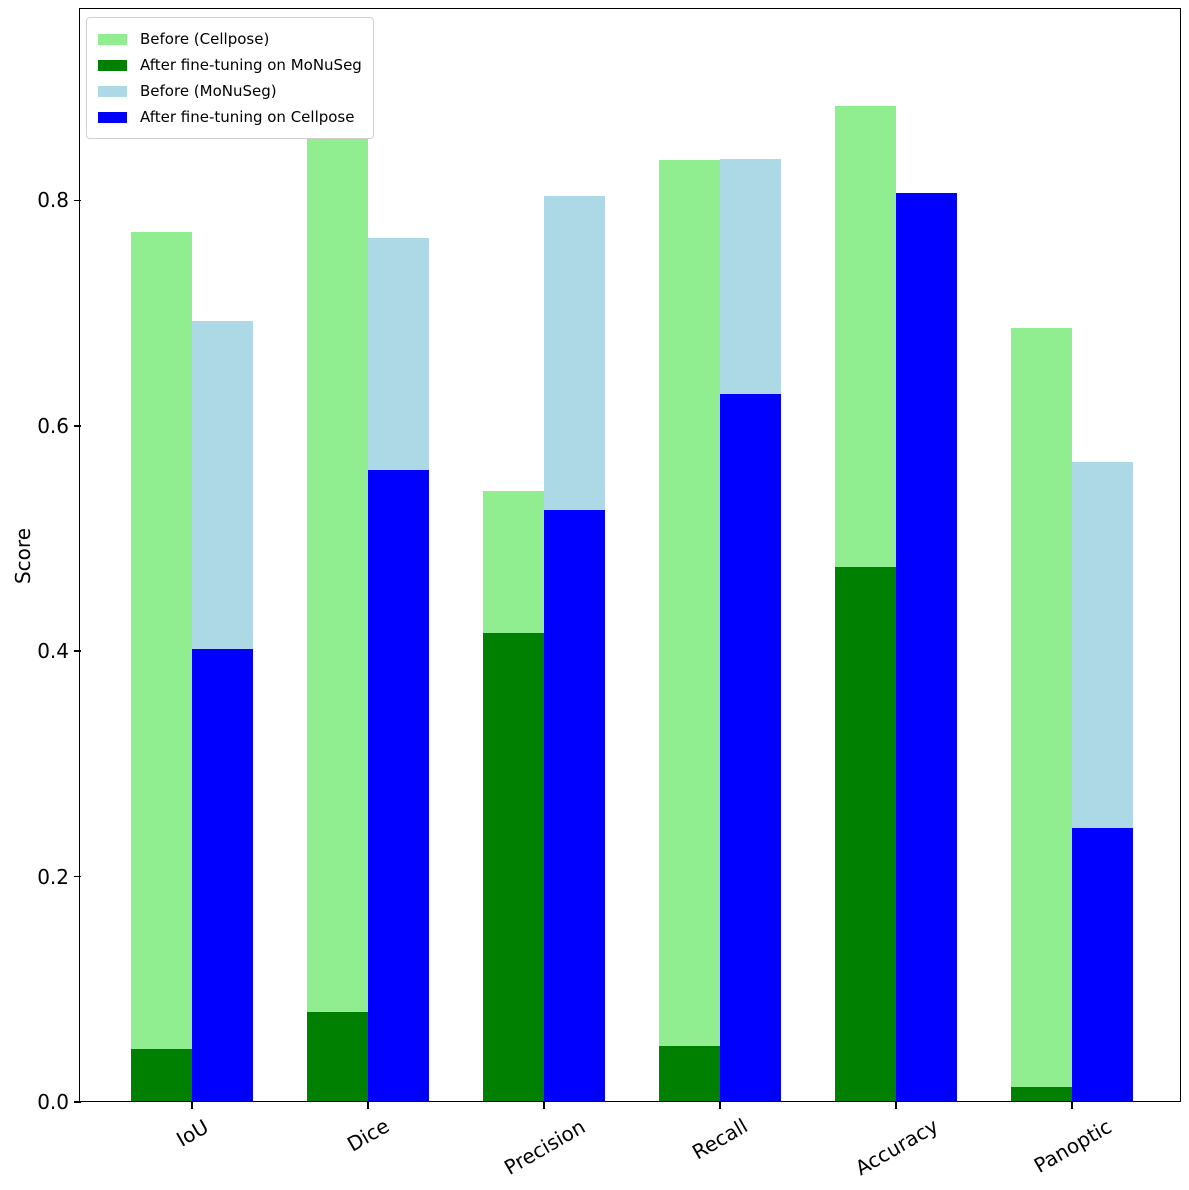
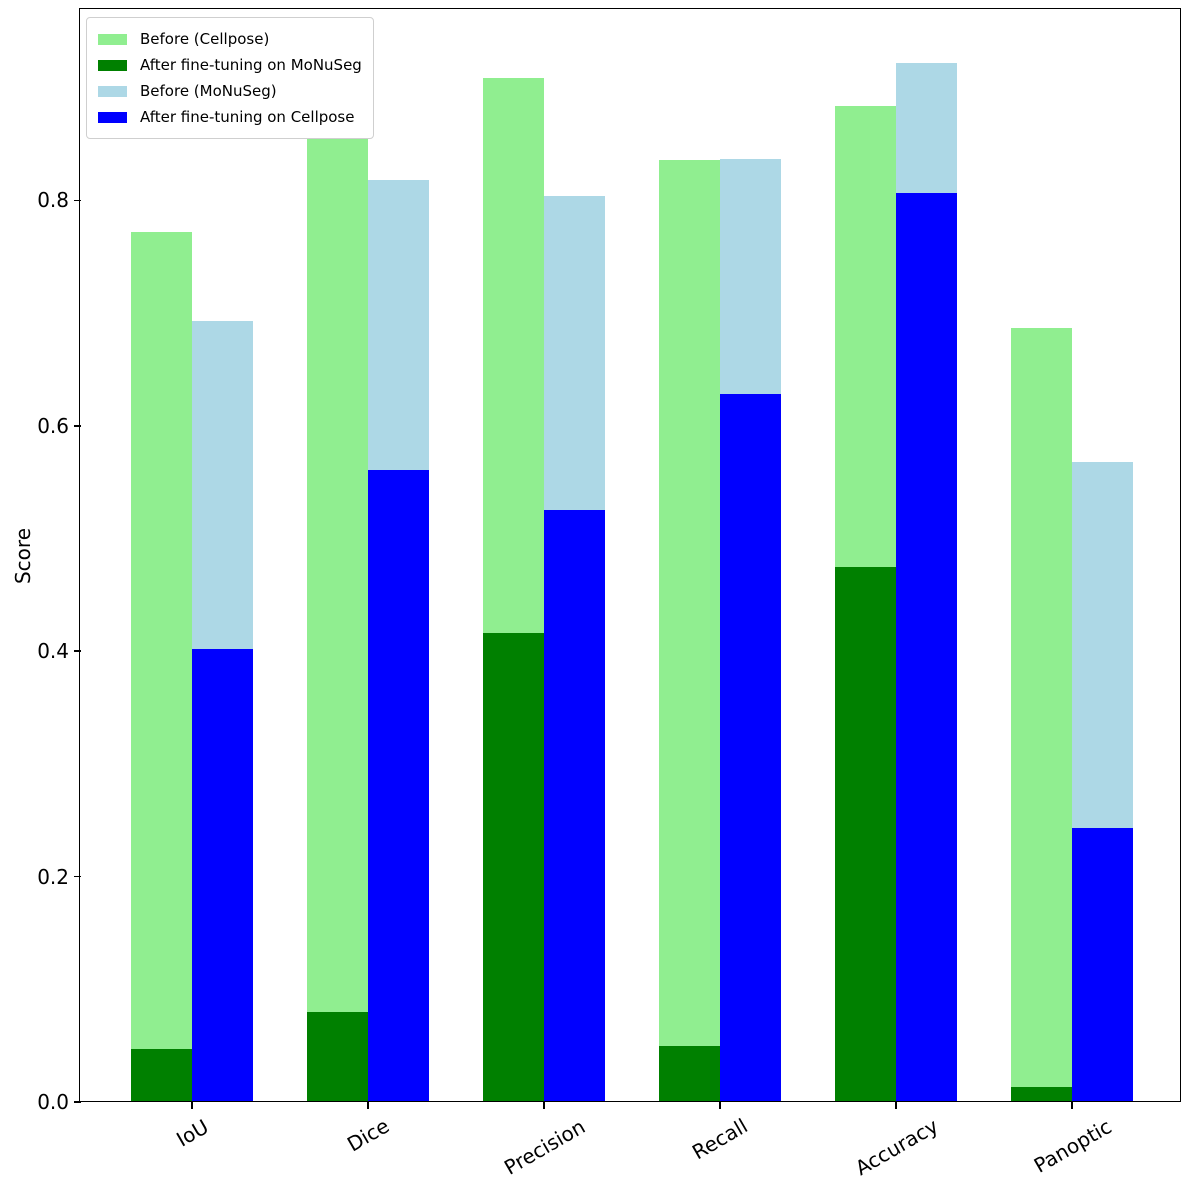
Before (MoNuSeg)/Dice: 0.767 -> 0.818
Before (Cellpose)/Precision: 0.542 -> 0.909
Before (MoNuSeg)/Accuracy: 0.733 -> 0.922
